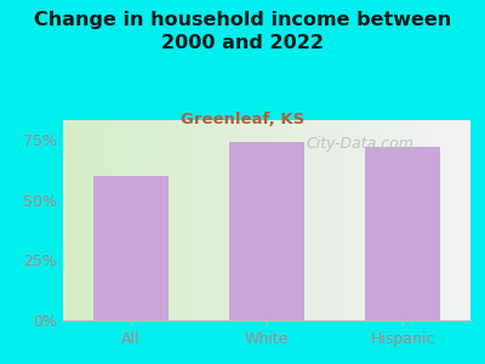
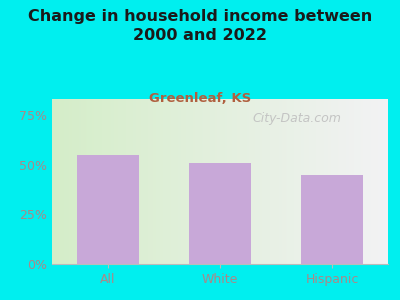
All: 60% -> 55%
White: 74% -> 51%
Hispanic: 72% -> 45%
